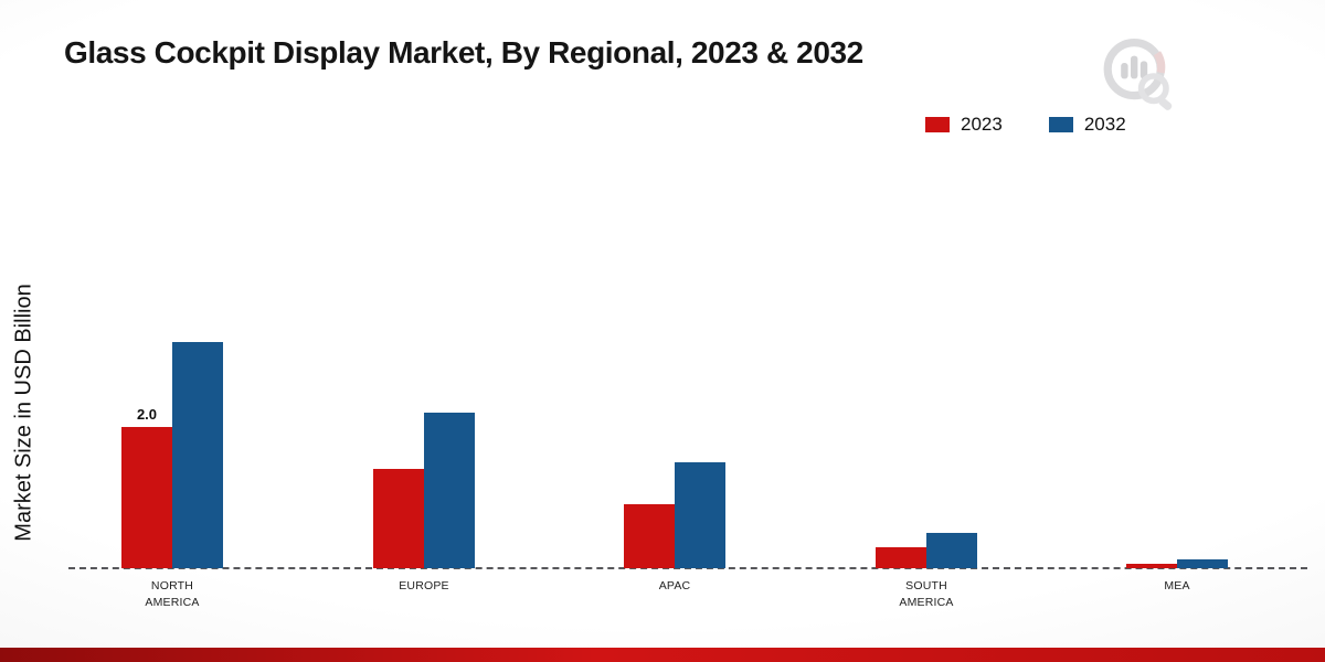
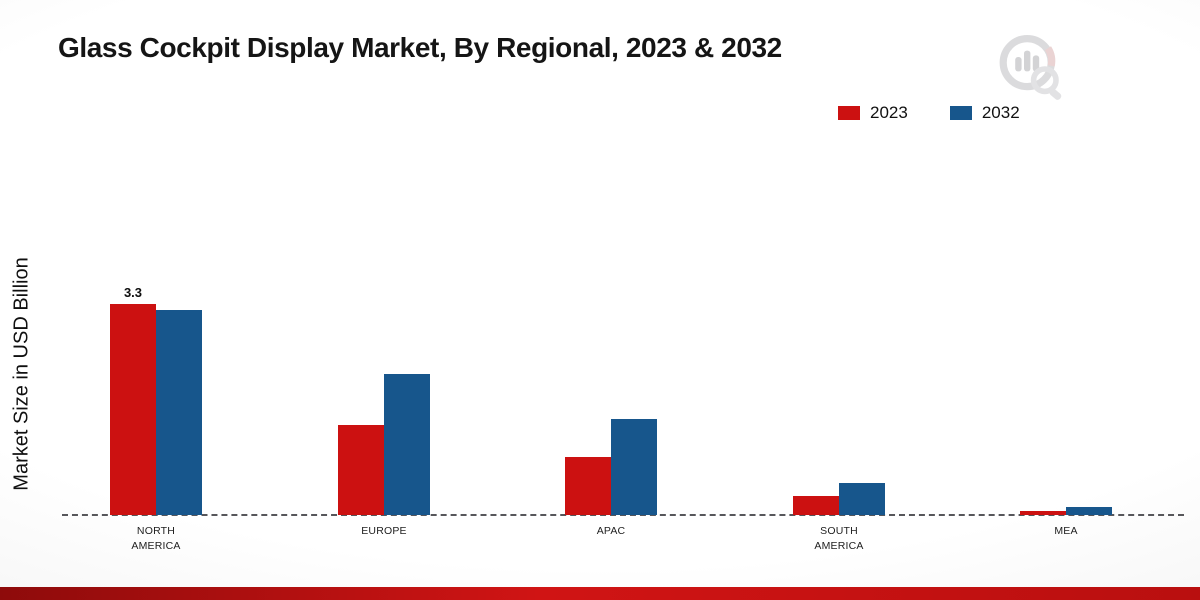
2023/NORTH AMERICA: 2.0 -> 3.3
